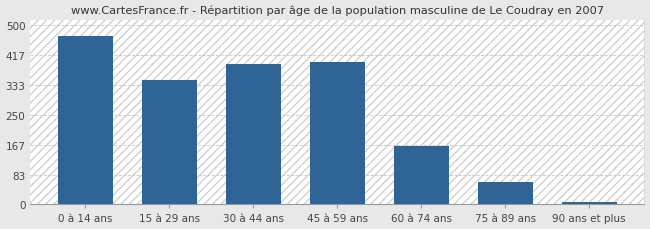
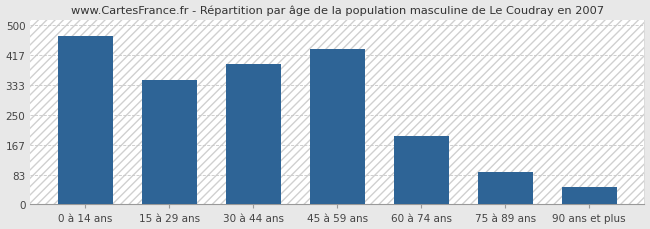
45 à 59 ans: 397 -> 435
60 à 74 ans: 163 -> 190
75 à 89 ans: 62 -> 90
90 ans et plus: 8 -> 50
